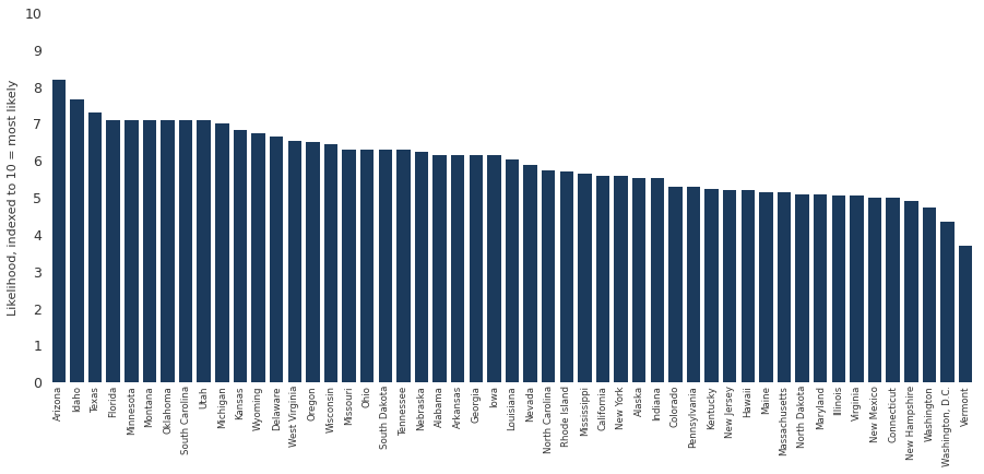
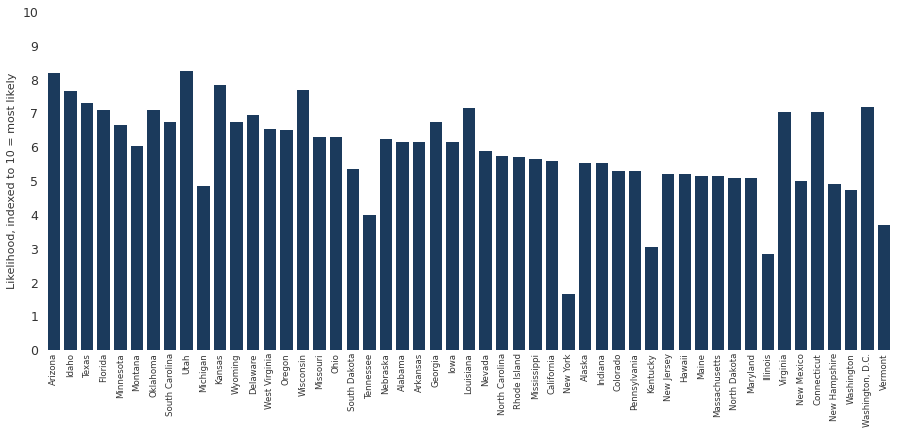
Minnesota: 7.10 -> 6.65
Montana: 7.10 -> 6.05
South Carolina: 7.10 -> 6.75
Utah: 7.10 -> 8.25
Michigan: 7.00 -> 4.85
Kansas: 6.85 -> 7.85
Delaware: 6.65 -> 6.95
Wisconsin: 6.45 -> 7.70
South Dakota: 6.30 -> 5.35
Tennessee: 6.30 -> 4.00
Georgia: 6.15 -> 6.75
Louisiana: 6.05 -> 7.15
New York: 5.60 -> 1.65
Kentucky: 5.25 -> 3.05
Illinois: 5.05 -> 2.85
Virginia: 5.05 -> 7.05
Connecticut: 5.00 -> 7.05
Washington, D.C.: 4.35 -> 7.20
